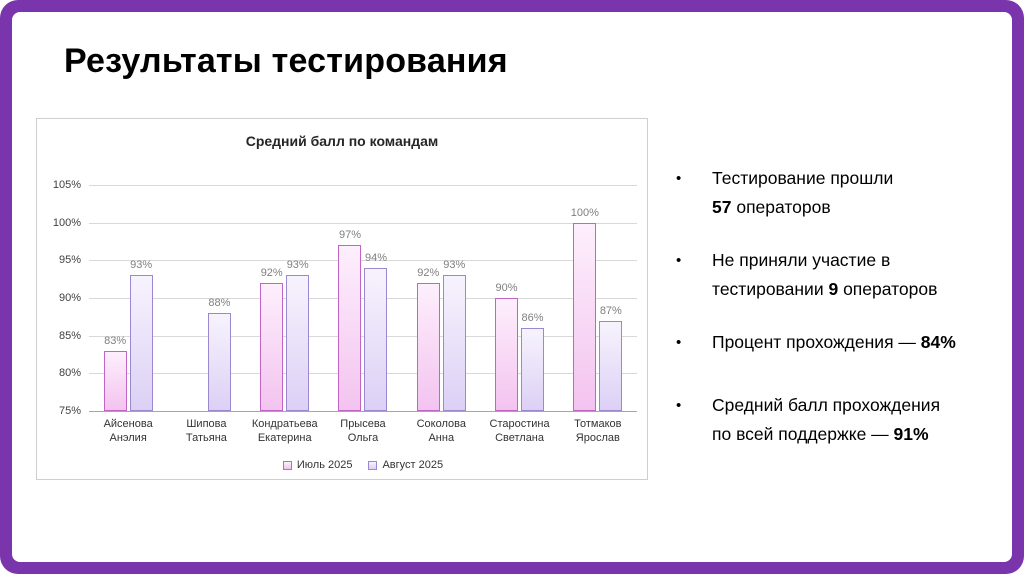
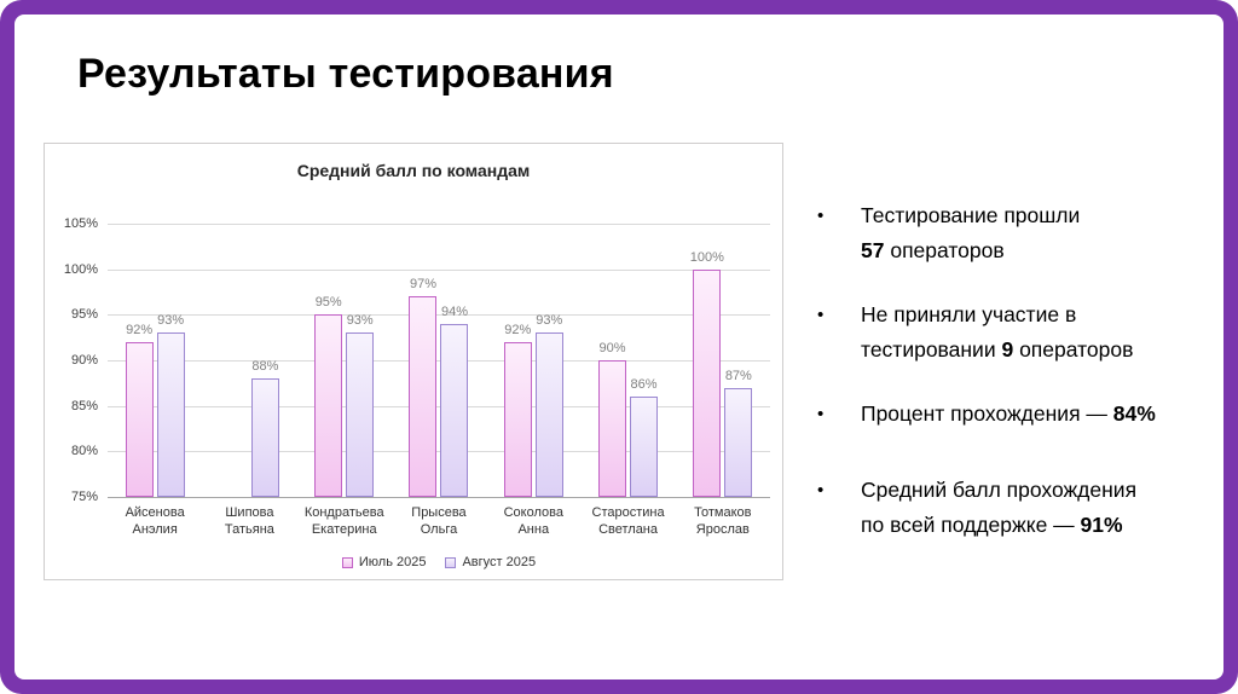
Июль 2025/Айсенова Анэлия: 83% -> 92%
Июль 2025/Кондратьева Екатерина: 92% -> 95%
